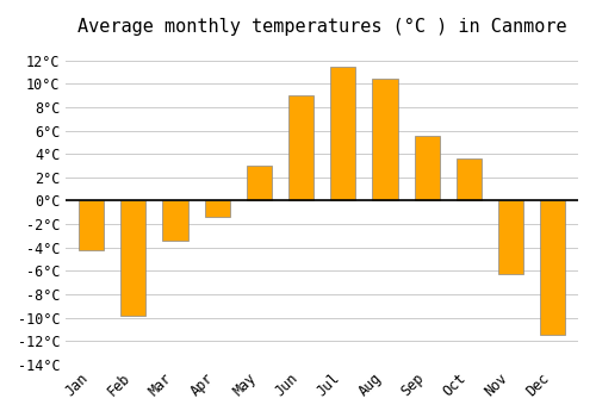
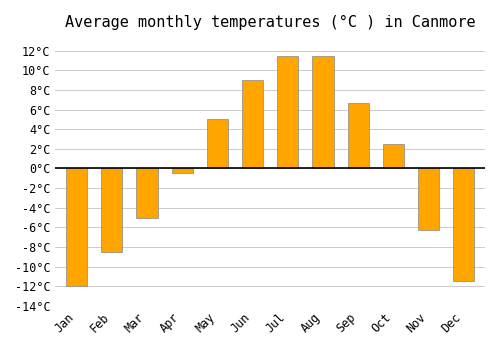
Jan: -4.2°C -> -12.0°C
Feb: -9.8°C -> -8.5°C
Mar: -3.4°C -> -5.0°C
Apr: -1.4°C -> -0.5°C
May: 3.0°C -> 5.0°C
Aug: 10.4°C -> 11.5°C
Sep: 5.6°C -> 6.7°C
Oct: 3.6°C -> 2.5°C
